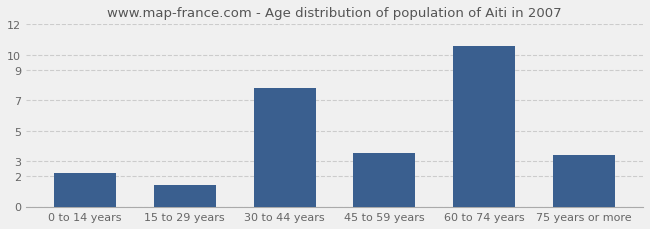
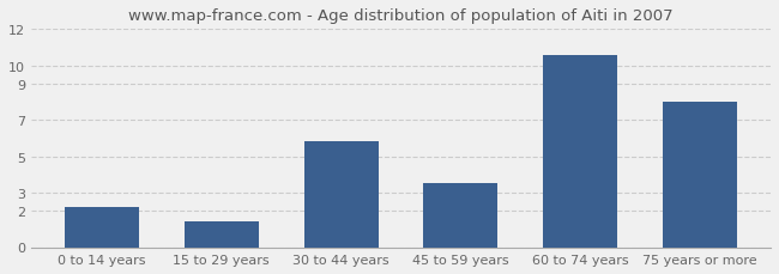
30 to 44 years: 7.8 -> 5.8
75 years or more: 3.4 -> 8.0
